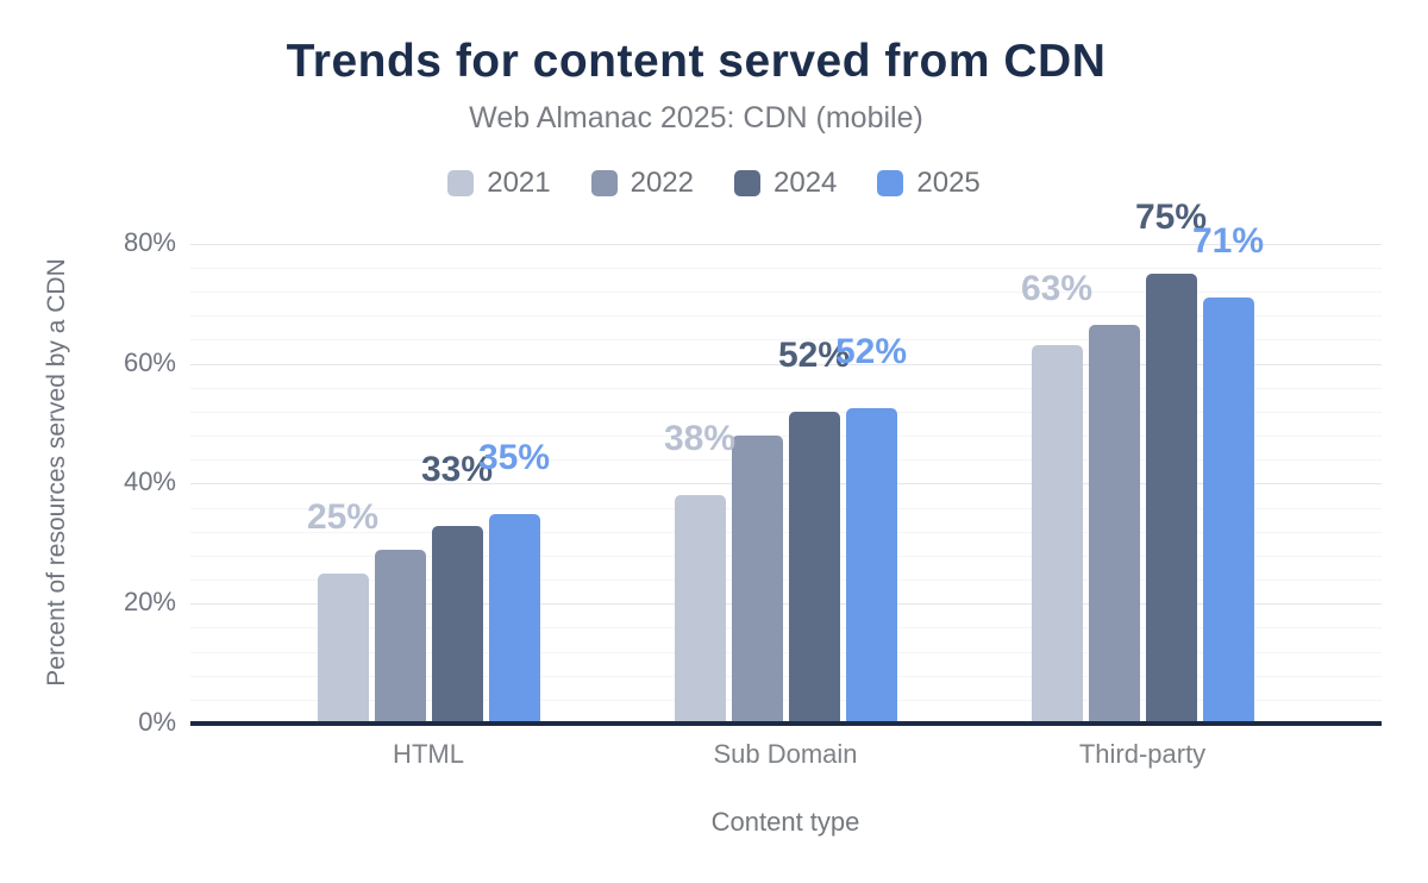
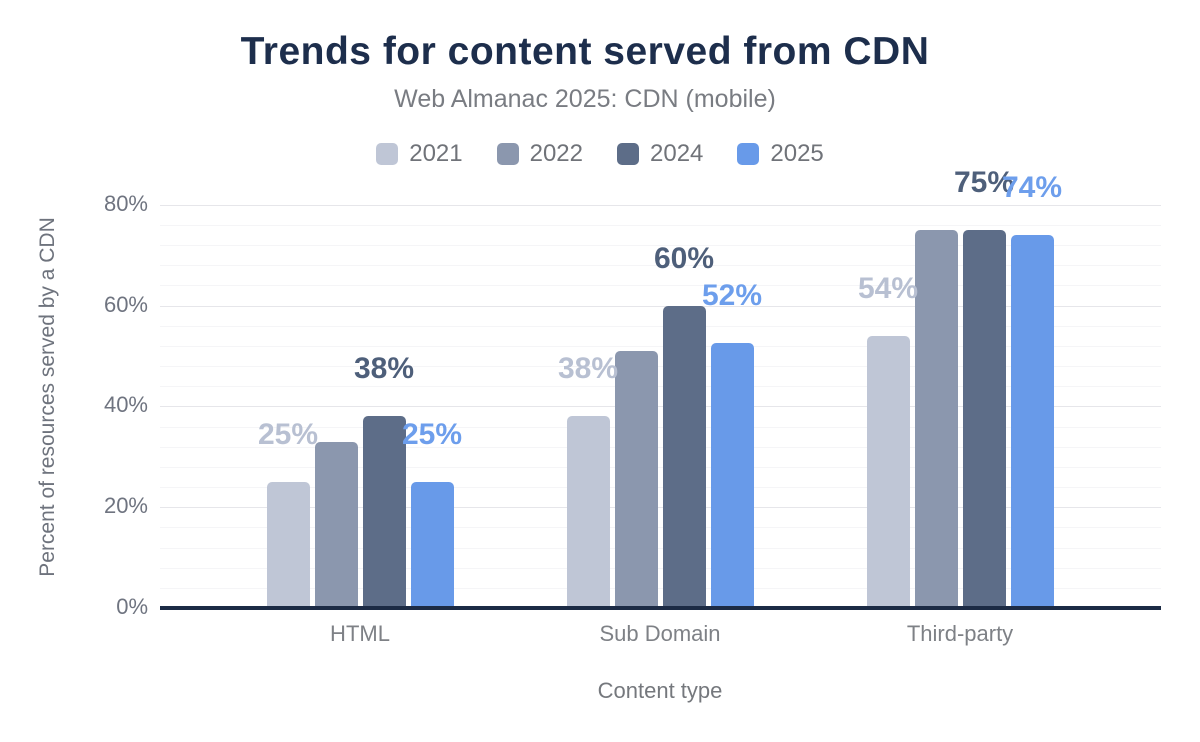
2022/HTML: 29% -> 33%
2024/HTML: 33% -> 38%
2025/HTML: 35% -> 25%
2022/Sub Domain: 48% -> 51%
2024/Sub Domain: 52% -> 60%
2021/Third-party: 63% -> 54%
2022/Third-party: 66% -> 75%
2025/Third-party: 71% -> 74%
